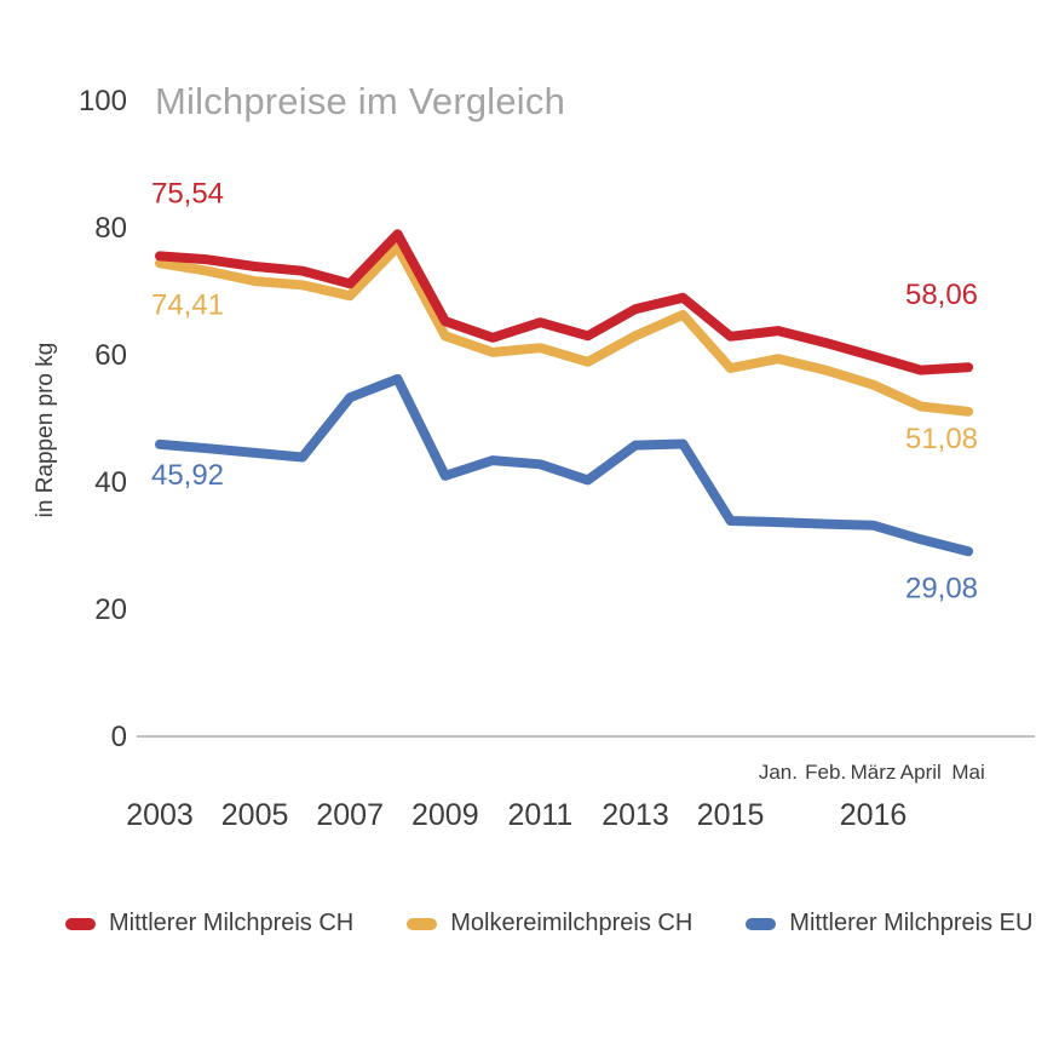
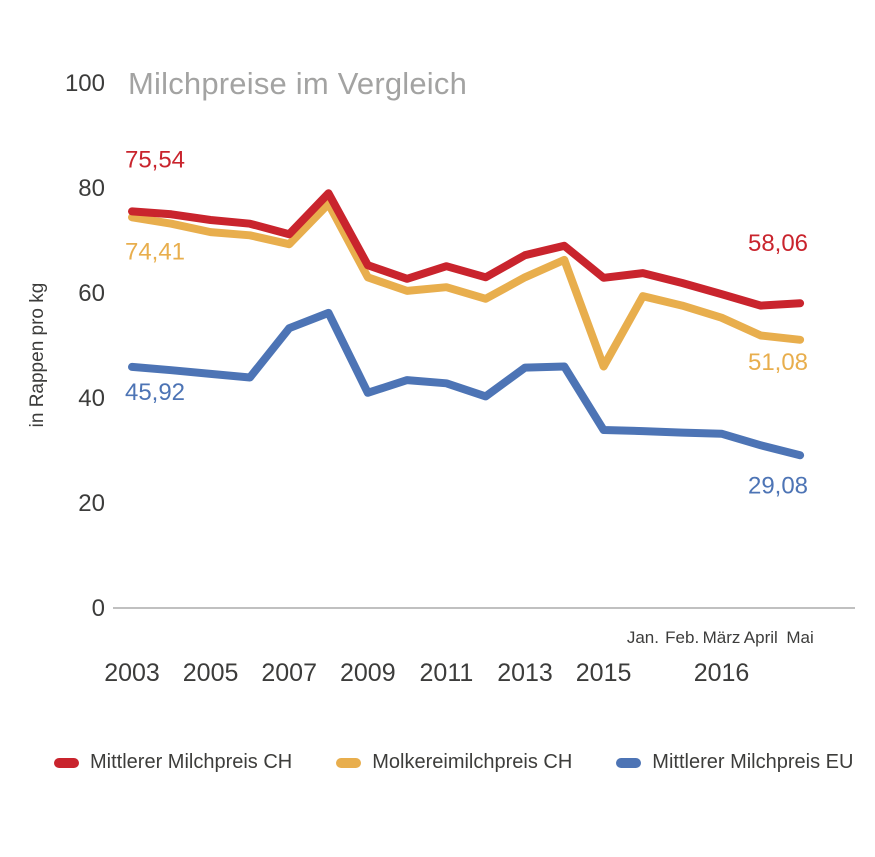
Molkereimilchpreis CH/2015: 58 -> 46
